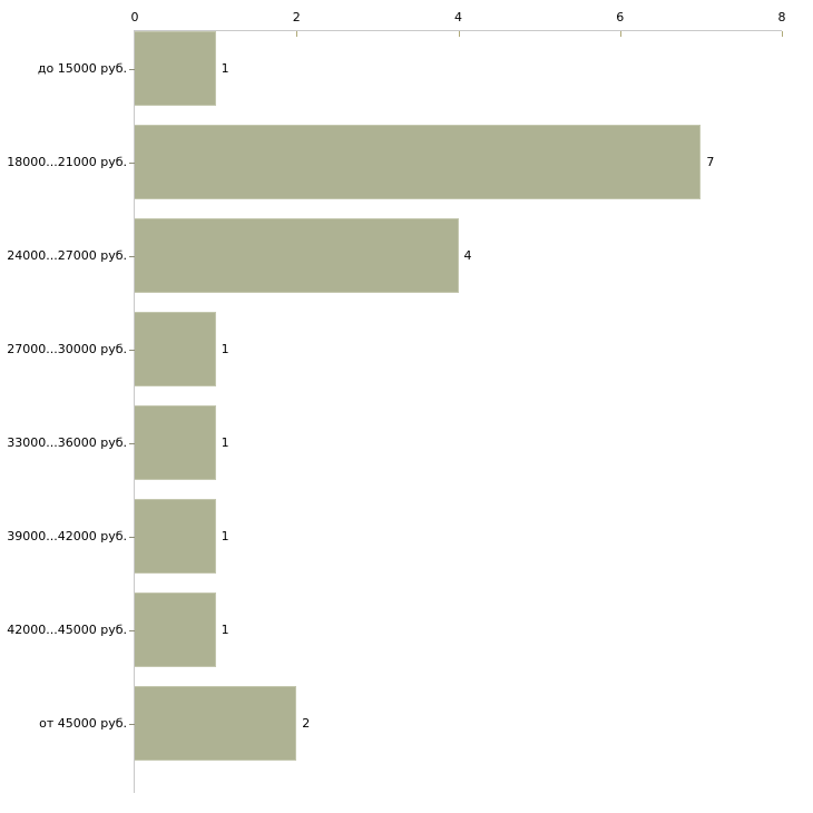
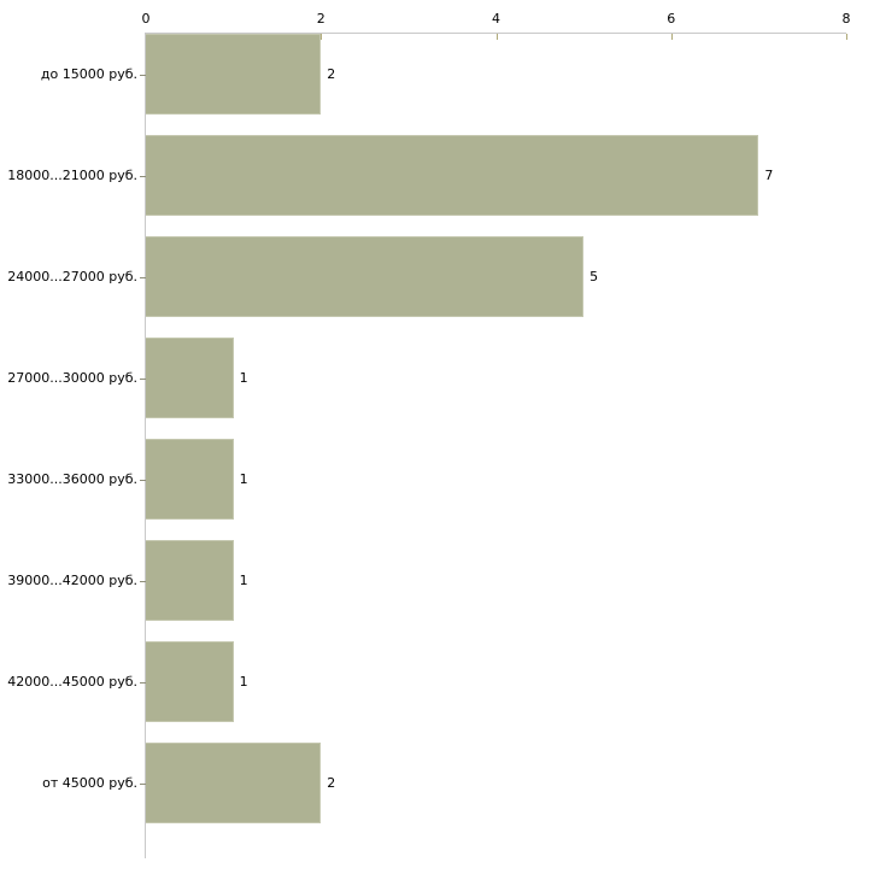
до 15000 руб.: 1 -> 2
24000...27000 руб.: 4 -> 5
